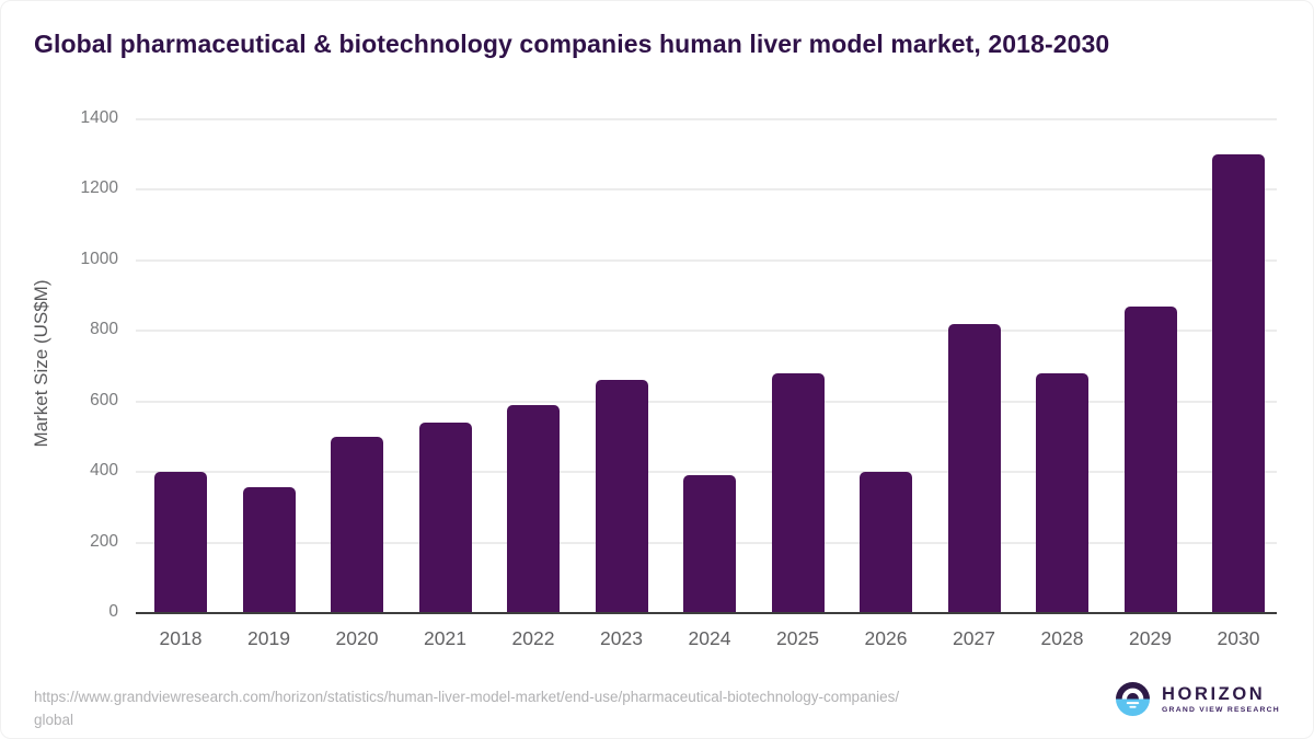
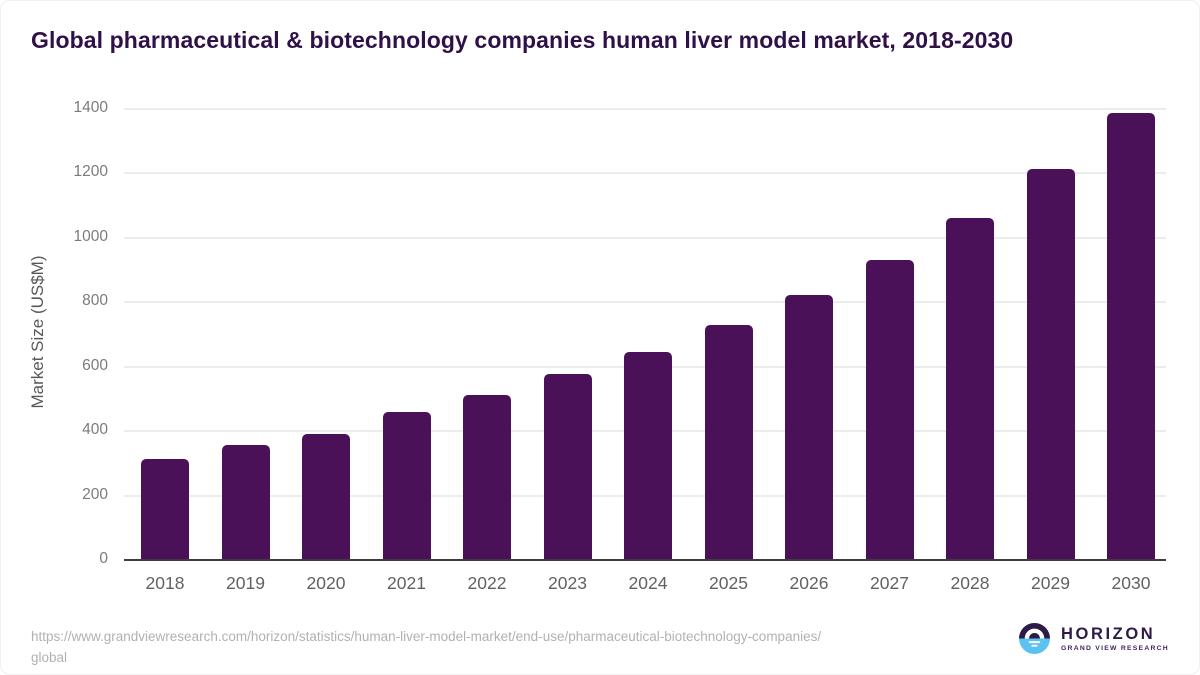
2018: 400 -> 320
2020: 500 -> 390
2021: 540 -> 460
2022: 590 -> 510
2023: 660 -> 580
2024: 390 -> 640
2025: 680 -> 730
2026: 400 -> 820
2027: 820 -> 930
2028: 680 -> 1060
2029: 870 -> 1210
2030: 1300 -> 1390
